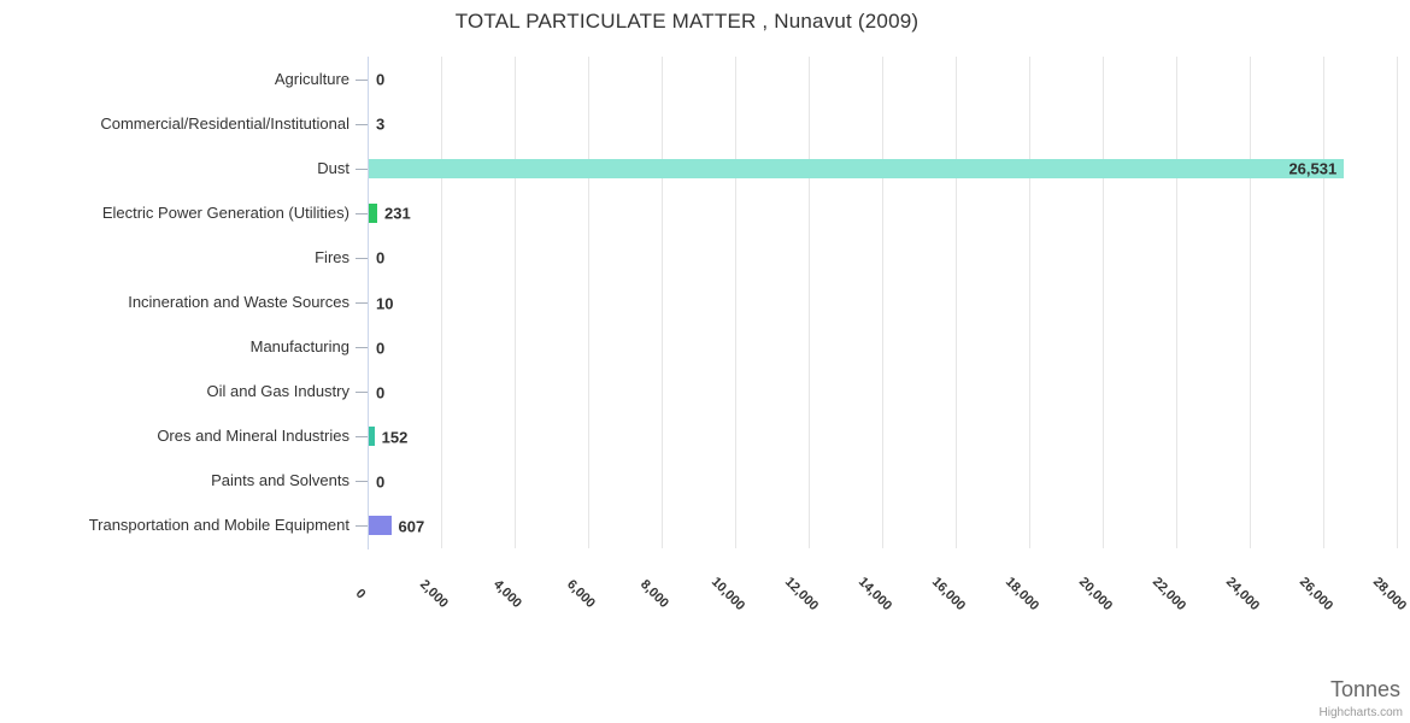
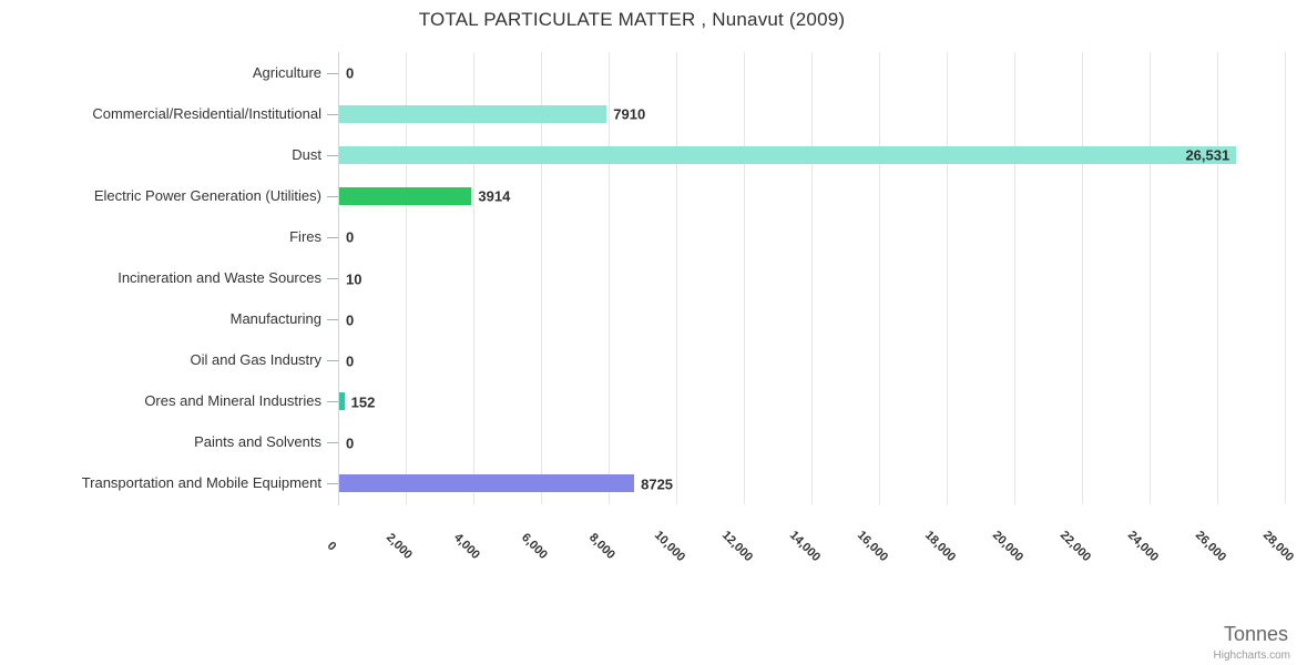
Commercial/Residential/Institutional: 3 -> 7910
Electric Power Generation (Utilities): 231 -> 3914
Transportation and Mobile Equipment: 607 -> 8725
